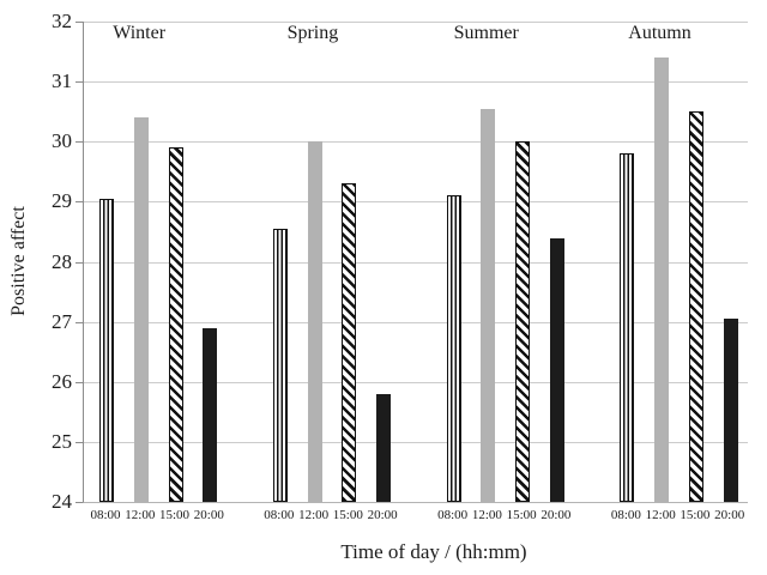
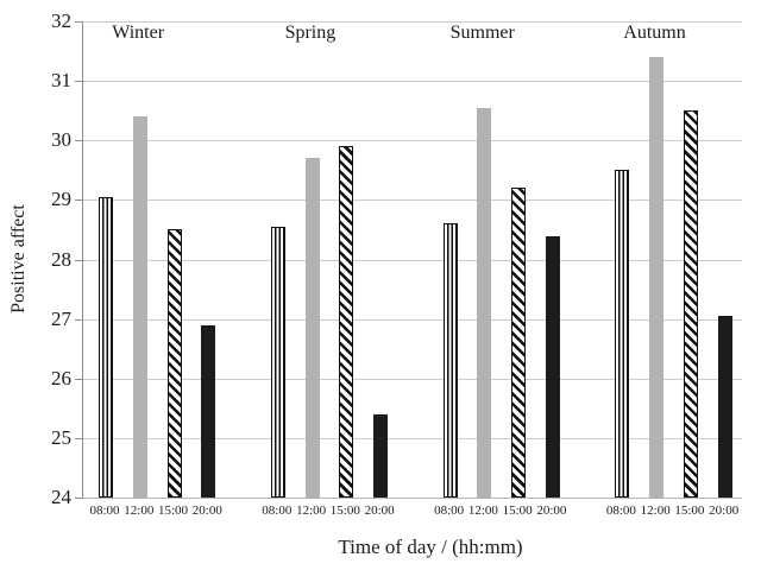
15:00/Winter: 29.9 -> 28.5
12:00/Spring: 30.0 -> 29.7
15:00/Spring: 29.3 -> 29.9
20:00/Spring: 25.8 -> 25.4
08:00/Summer: 29.1 -> 28.6
15:00/Summer: 30.0 -> 29.2
08:00/Autumn: 29.8 -> 29.5
